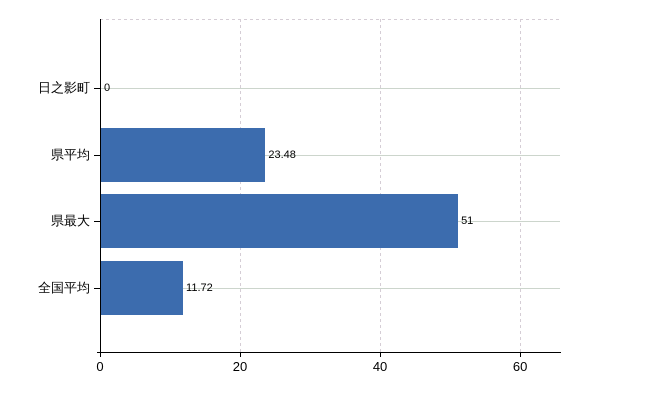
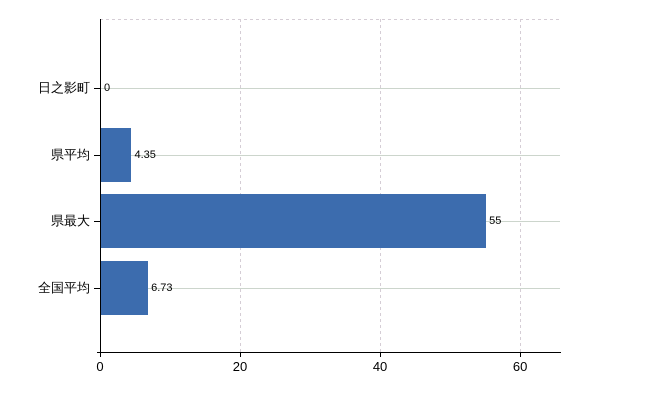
県平均: 23.48 -> 4.35
県最大: 51 -> 55
全国平均: 11.72 -> 6.73
